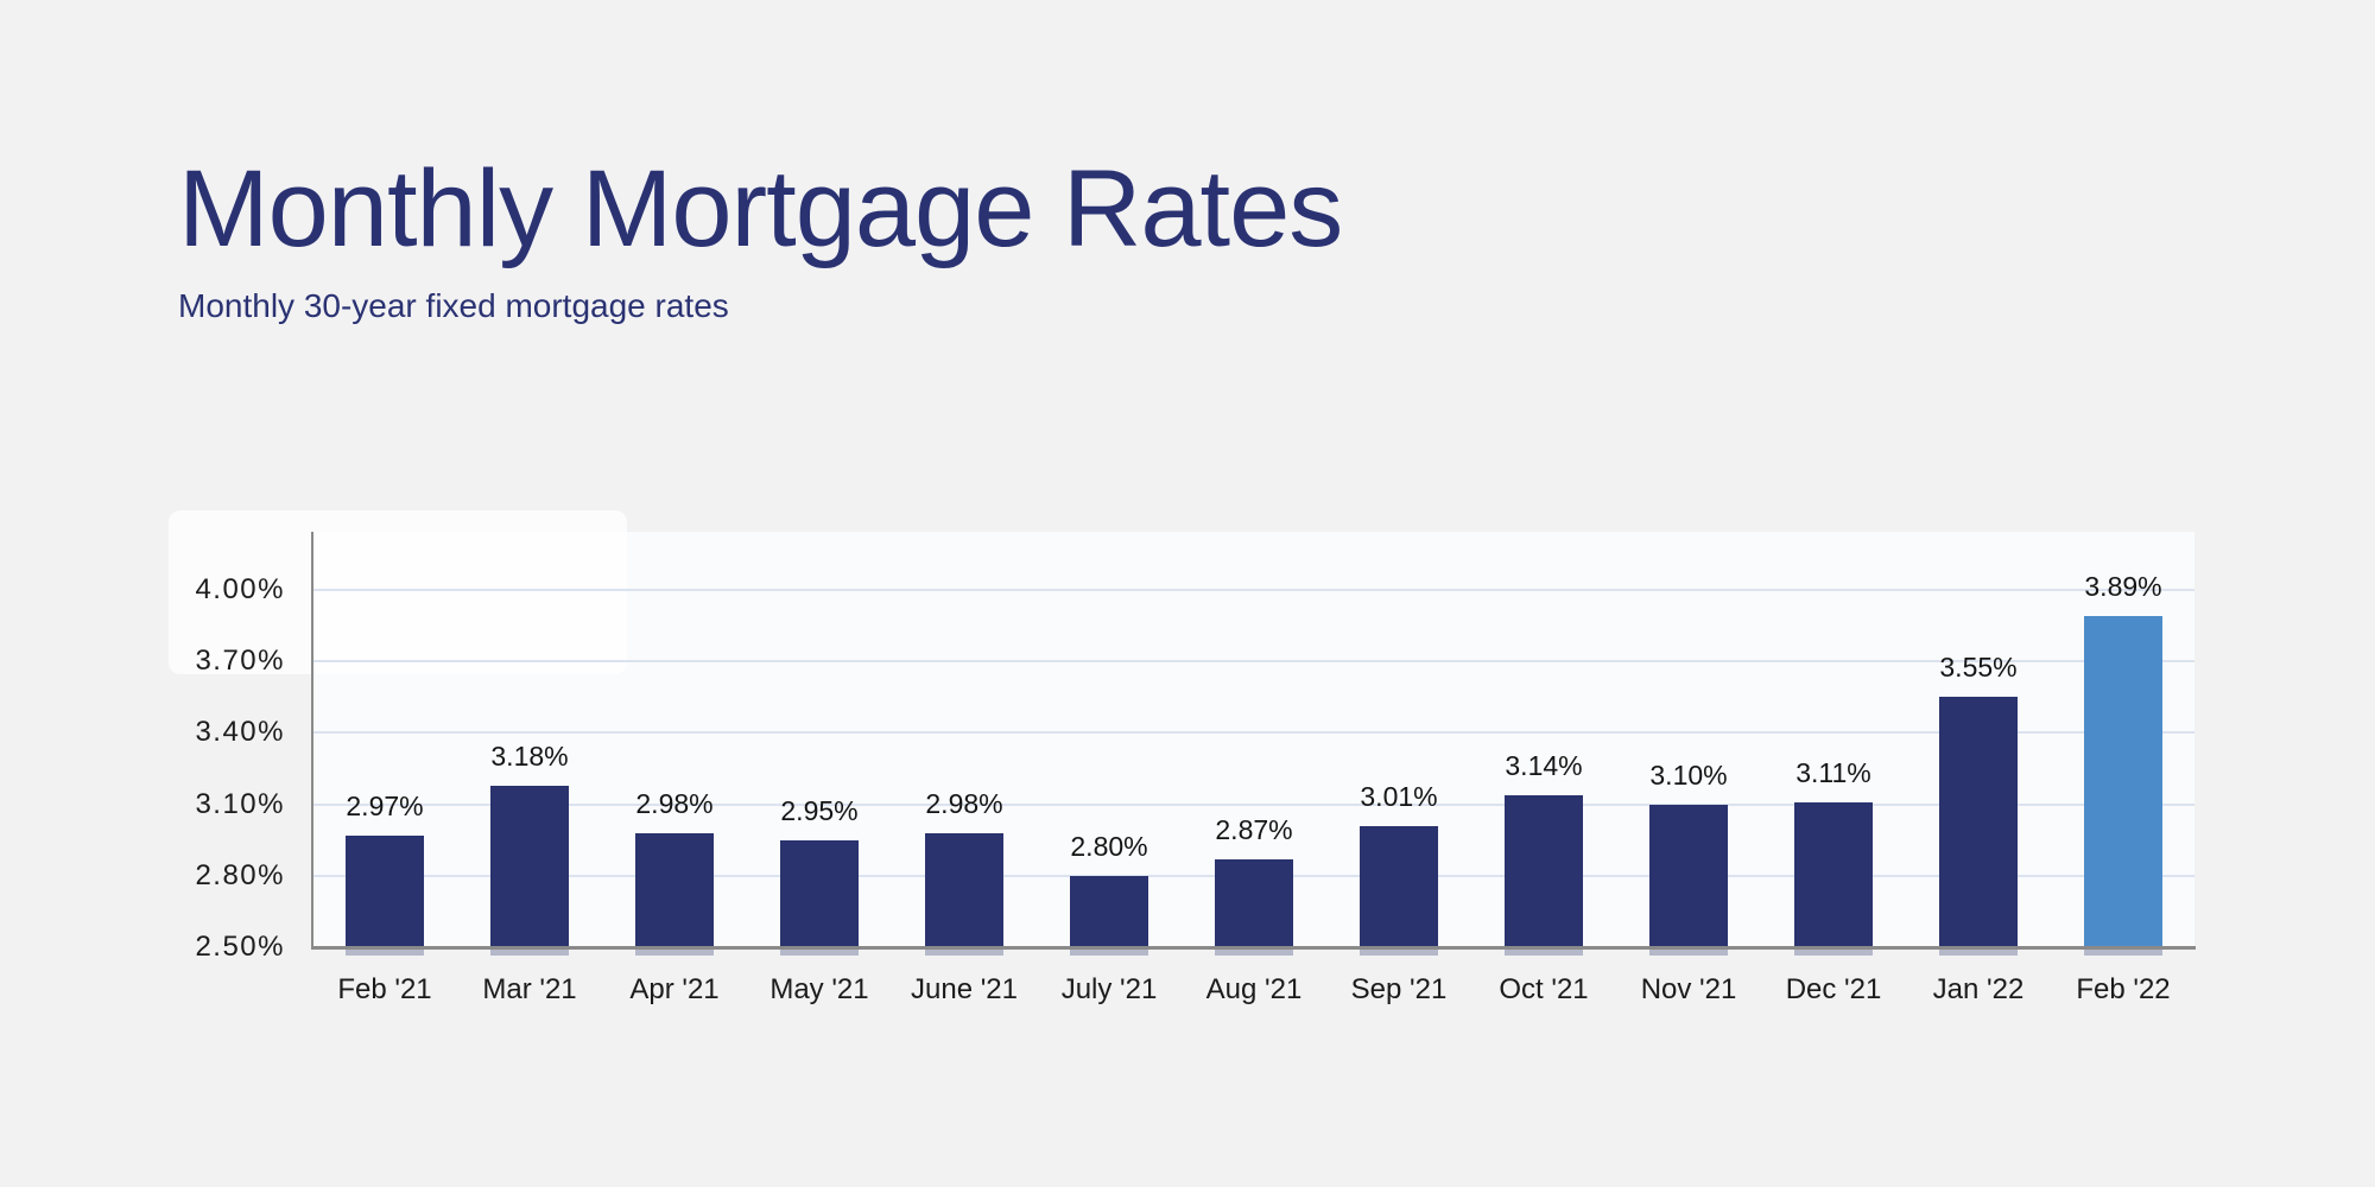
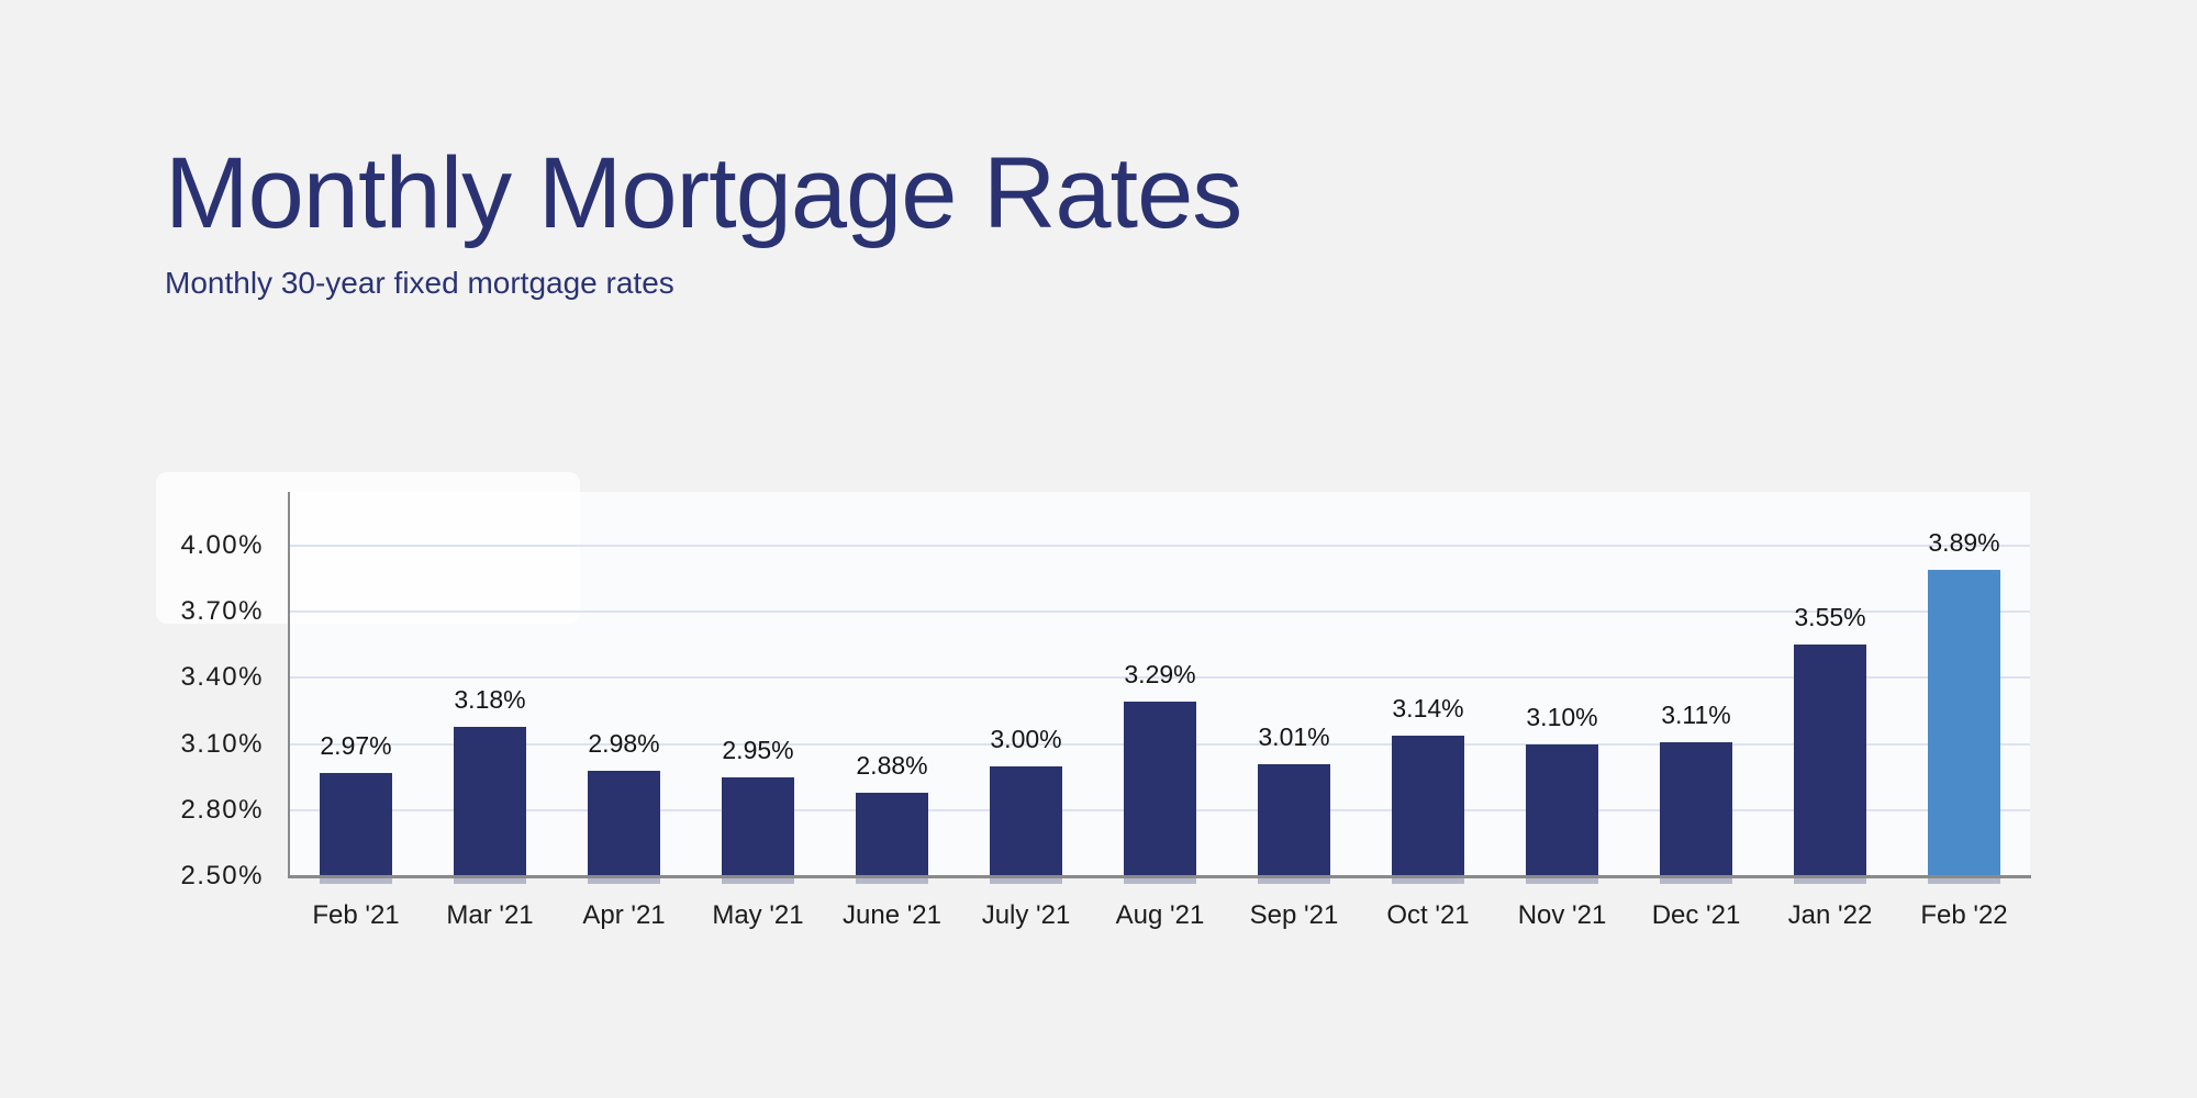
June '21: 2.98% -> 2.88%
July '21: 2.80% -> 3.00%
Aug '21: 2.87% -> 3.29%
